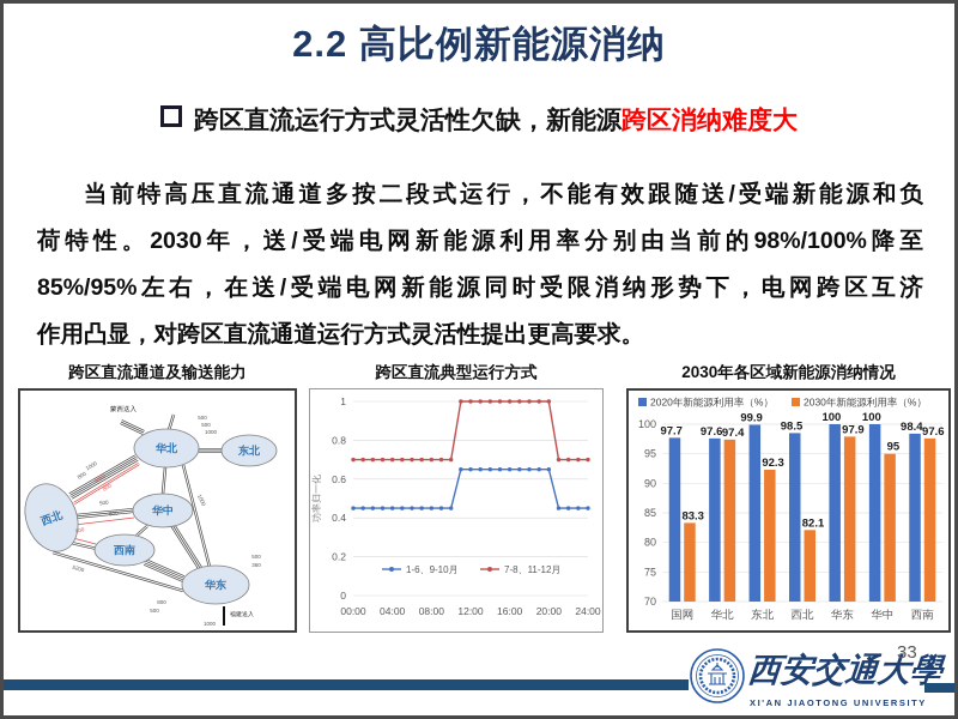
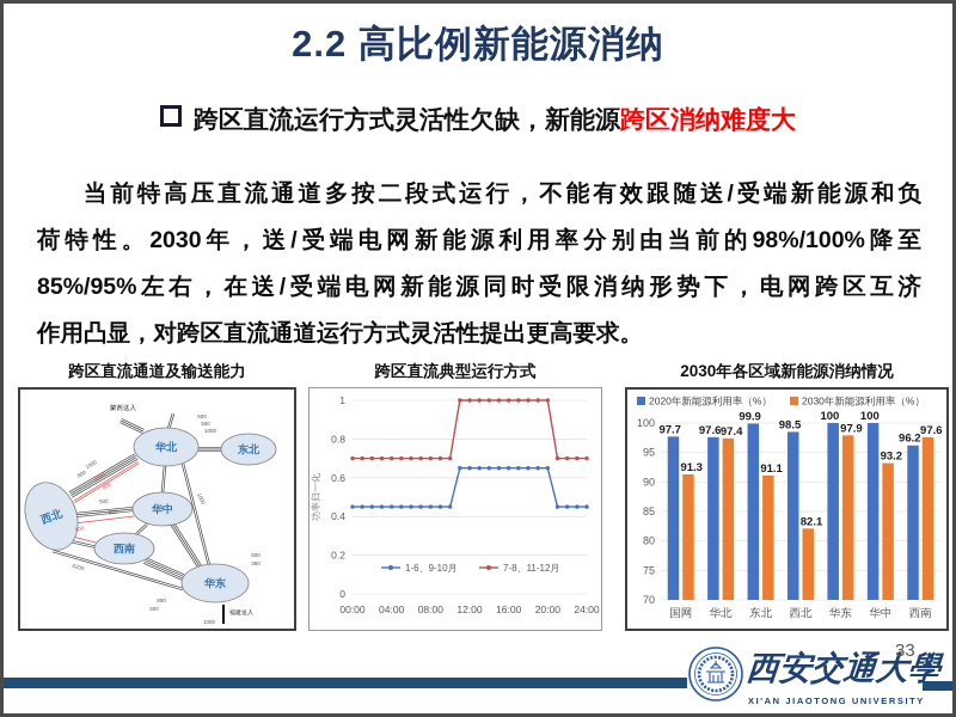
2030年各区域新能源消纳情况/2030年新能源利用率（%）/国网: 83.3 -> 91.3
2030年各区域新能源消纳情况/2030年新能源利用率（%）/东北: 92.3 -> 91.1
2030年各区域新能源消纳情况/2030年新能源利用率（%）/华中: 95 -> 93.2
2030年各区域新能源消纳情况/2020年新能源利用率（%）/西南: 98.4 -> 96.2
